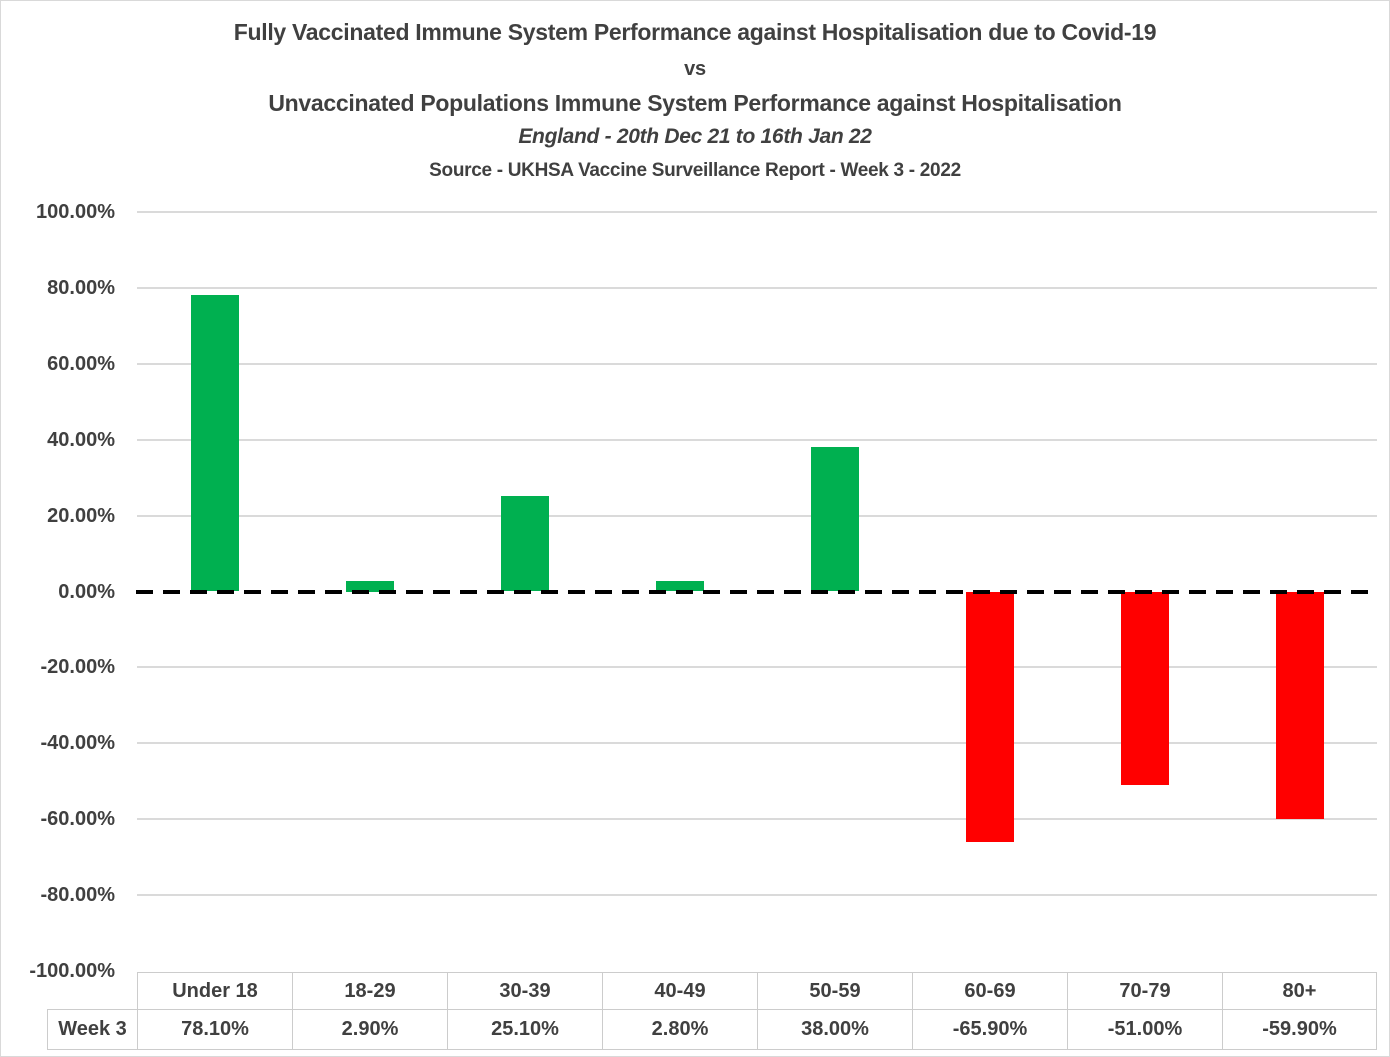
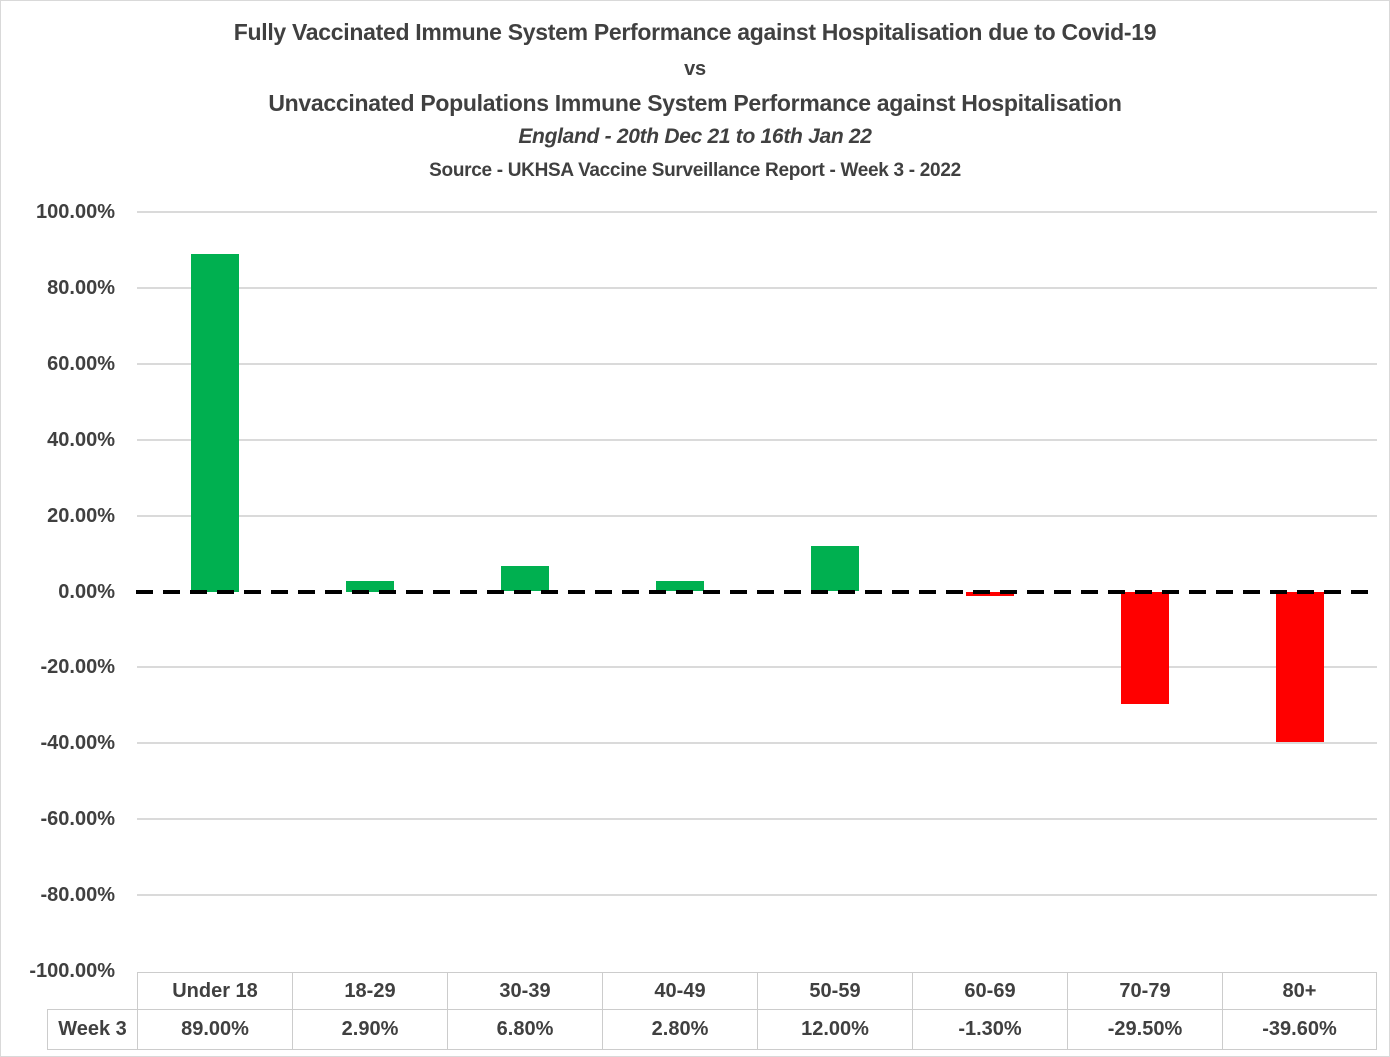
Under 18: 78.10% -> 89.00%
30-39: 25.10% -> 6.80%
50-59: 38.00% -> 12.00%
60-69: -65.90% -> -1.30%
70-79: -51.00% -> -29.50%
80+: -59.90% -> -39.60%
